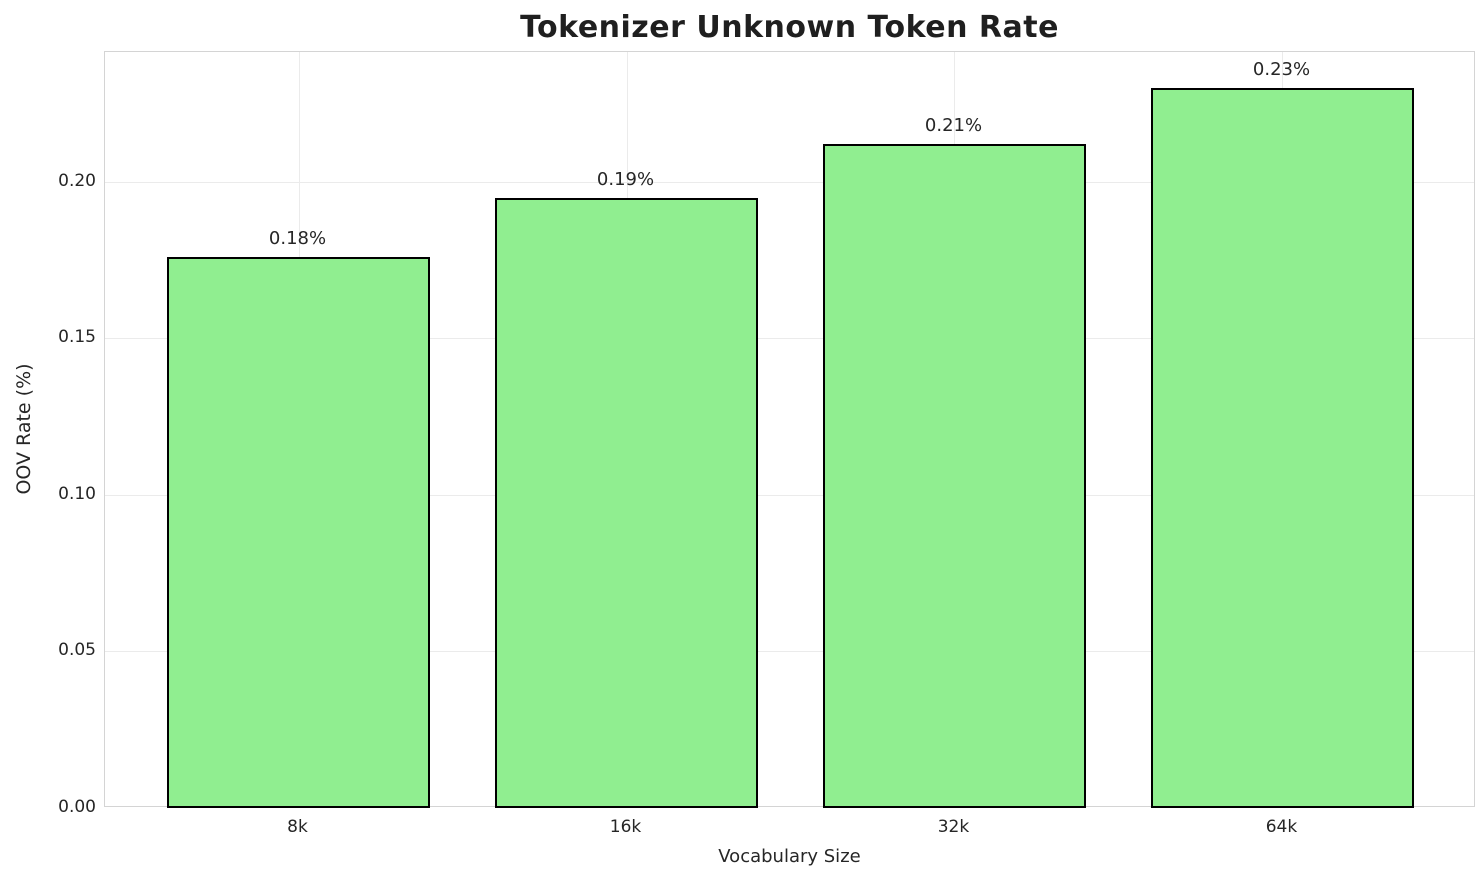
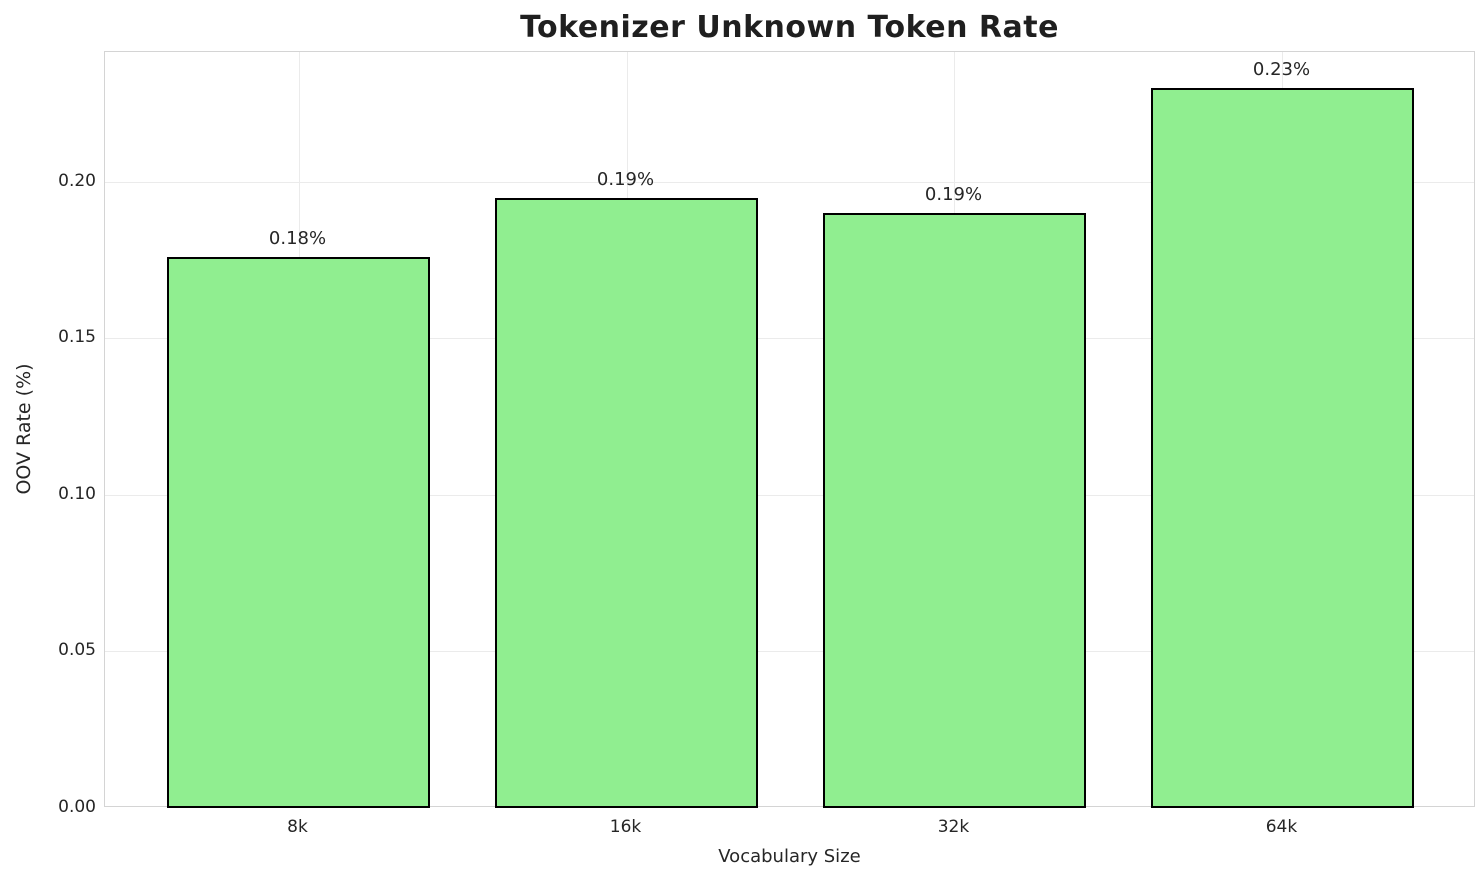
32k: 0.21% -> 0.19%
